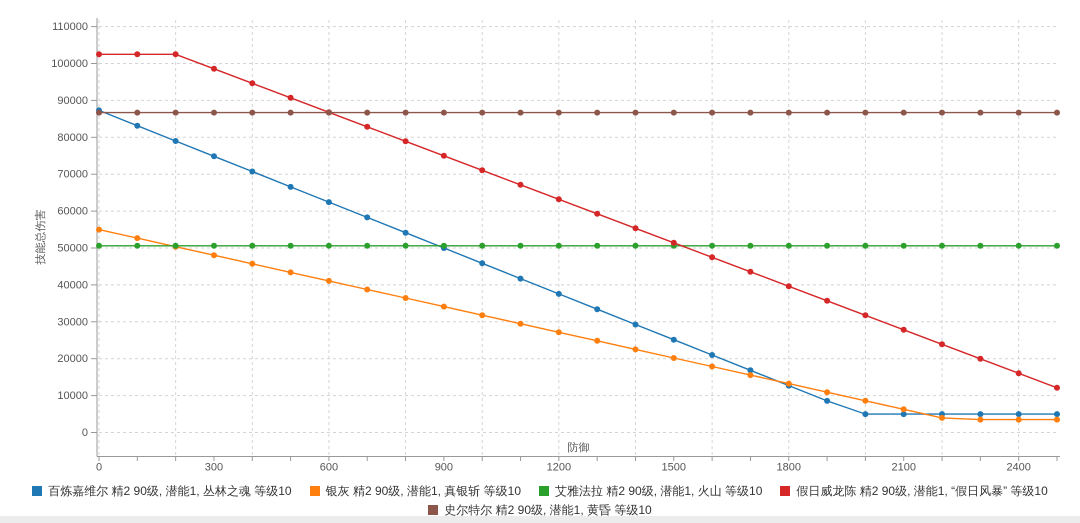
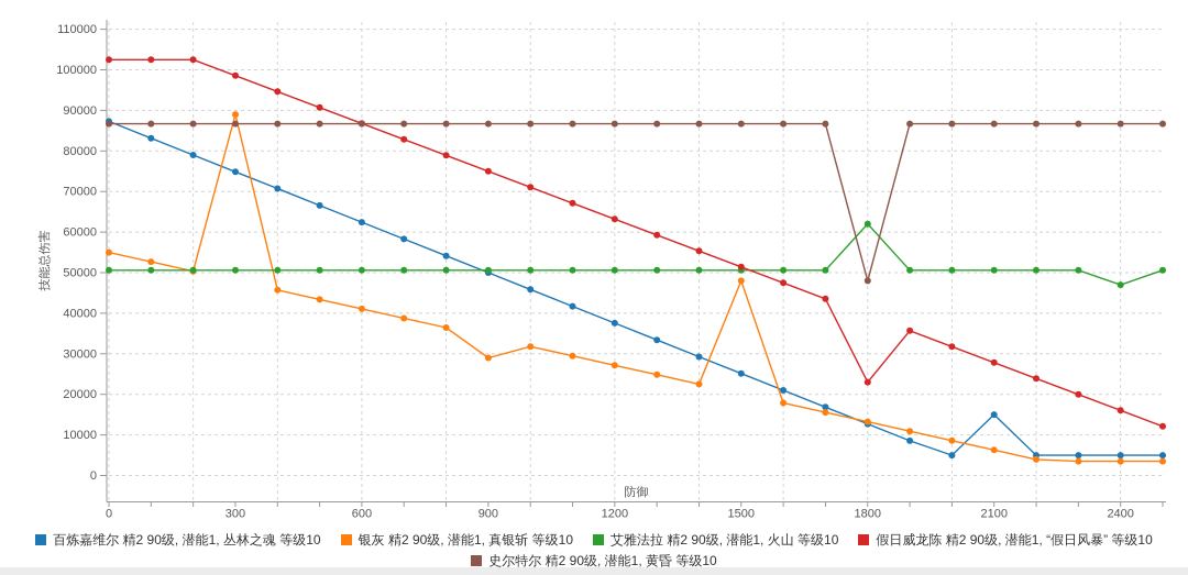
银灰 精2 90级, 潜能1, 真银斩 等级10/300: 48000 -> 89000
银灰 精2 90级, 潜能1, 真银斩 等级10/900: 34000 -> 29000
银灰 精2 90级, 潜能1, 真银斩 等级10/1500: 20000 -> 48000
艾雅法拉 精2 90级, 潜能1, 火山 等级10/1800: 51000 -> 62000
假日威龙陈 精2 90级, 潜能1, “假日风暴” 等级10/1800: 40000 -> 23000
史尔特尔 精2 90级, 潜能1, 黄昏 等级10/1800: 87000 -> 48000
百炼嘉维尔 精2 90级, 潜能1, 丛林之魂 等级10/2100: 5000 -> 15000
艾雅法拉 精2 90级, 潜能1, 火山 等级10/2400: 51000 -> 47000
